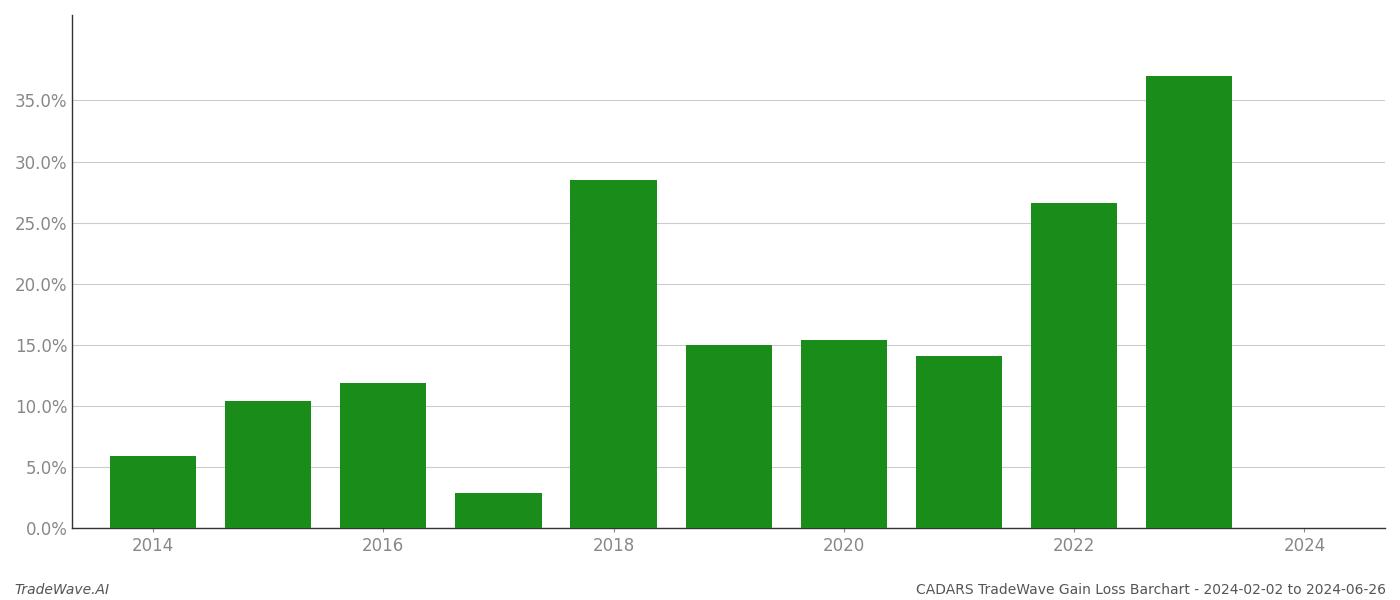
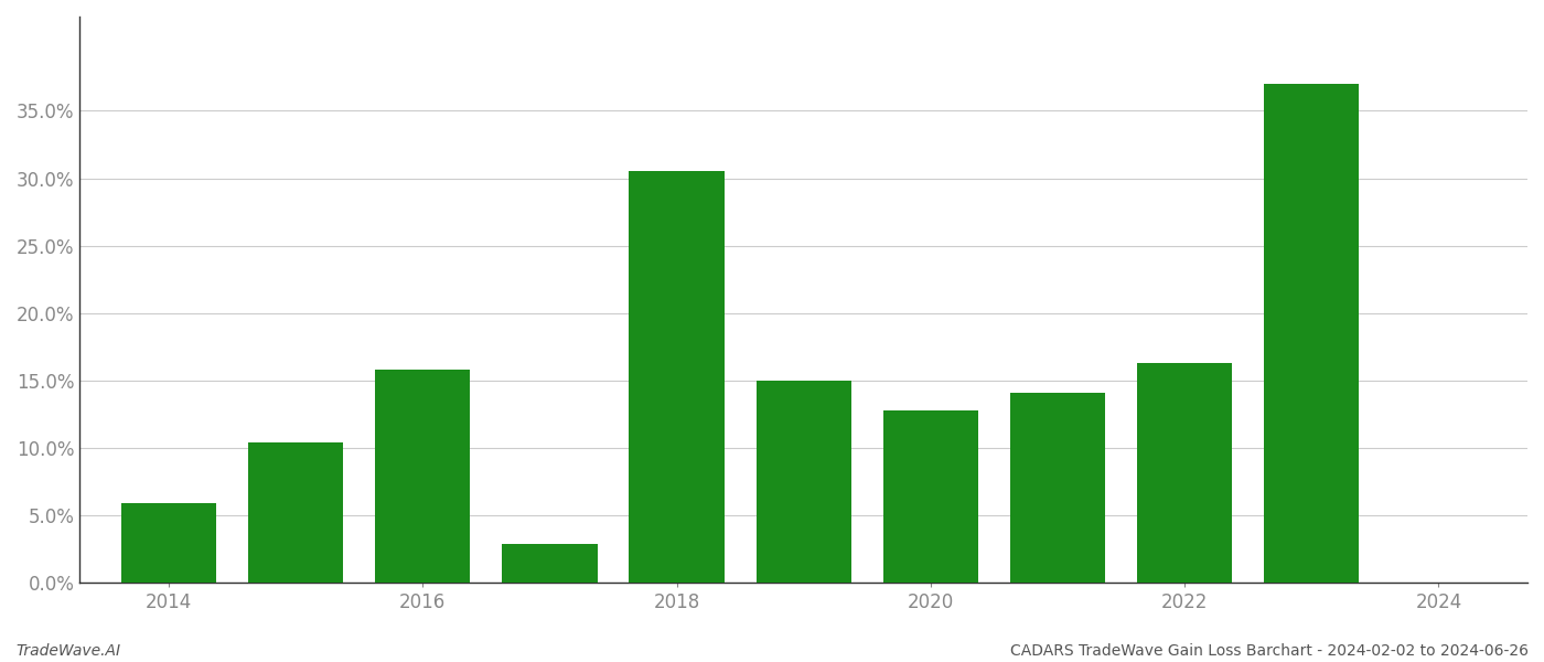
2016: 11.9% -> 15.8%
2018: 28.5% -> 30.5%
2020: 15.4% -> 12.8%
2022: 26.6% -> 16.3%
